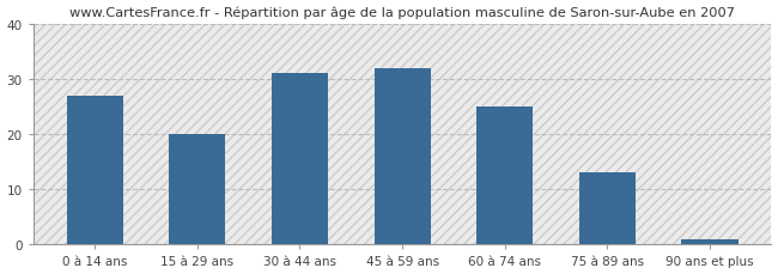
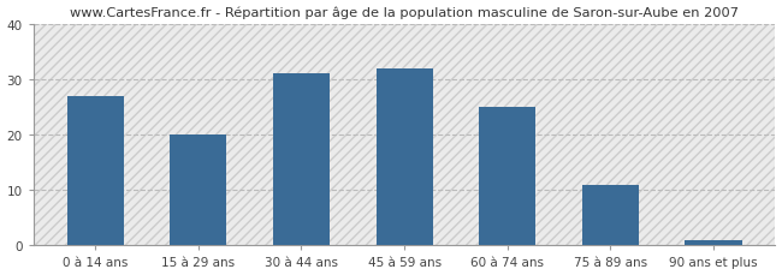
75 à 89 ans: 13 -> 11
